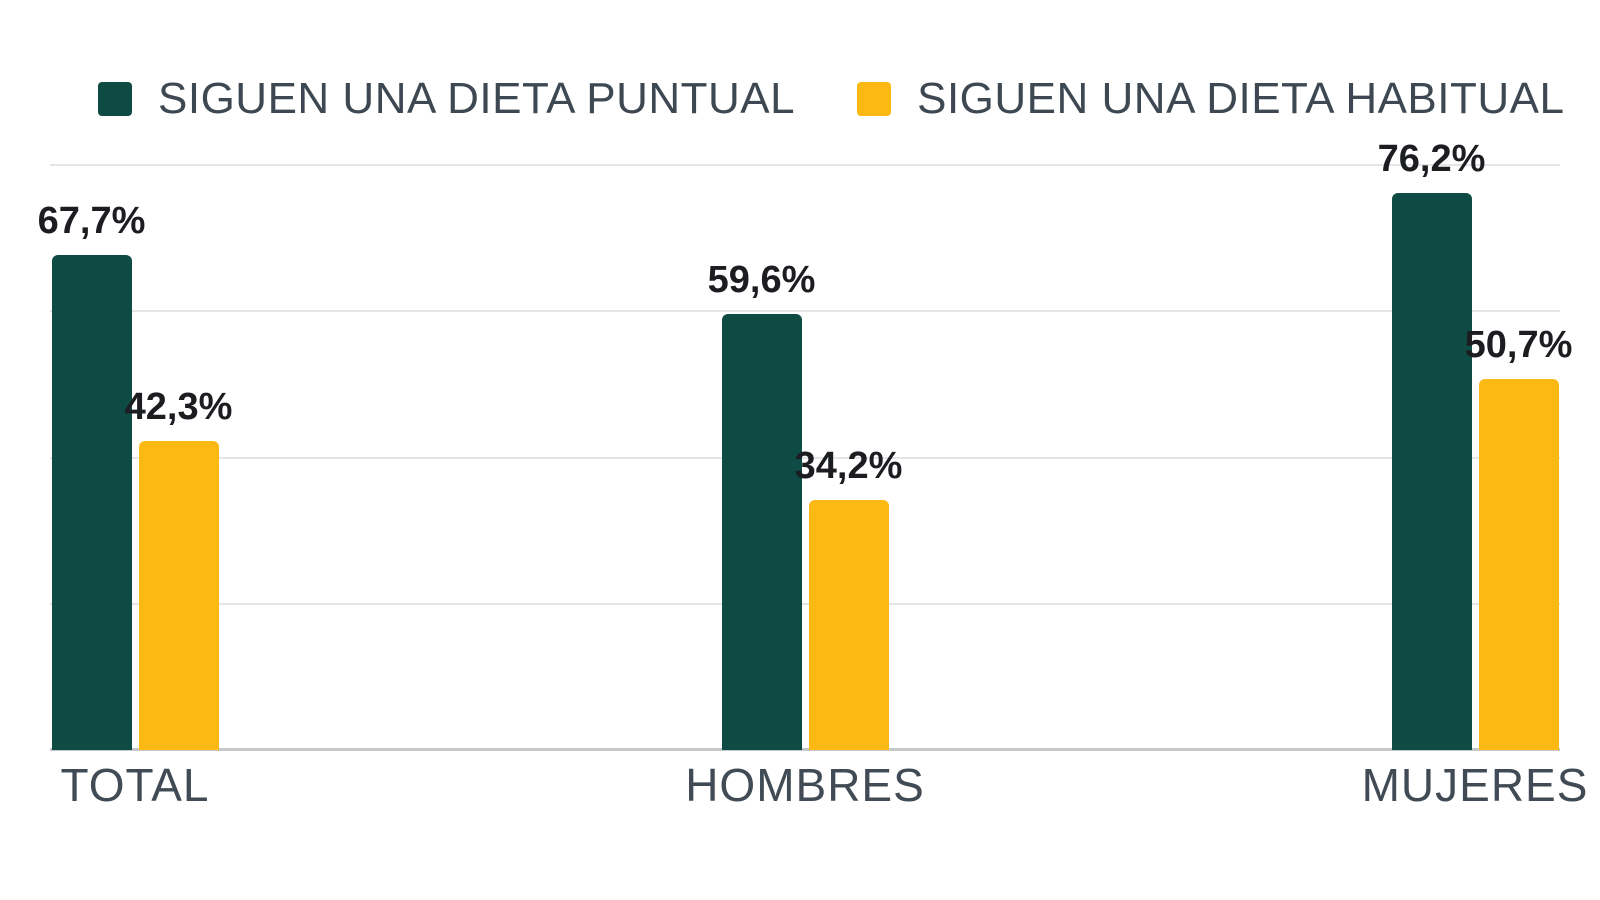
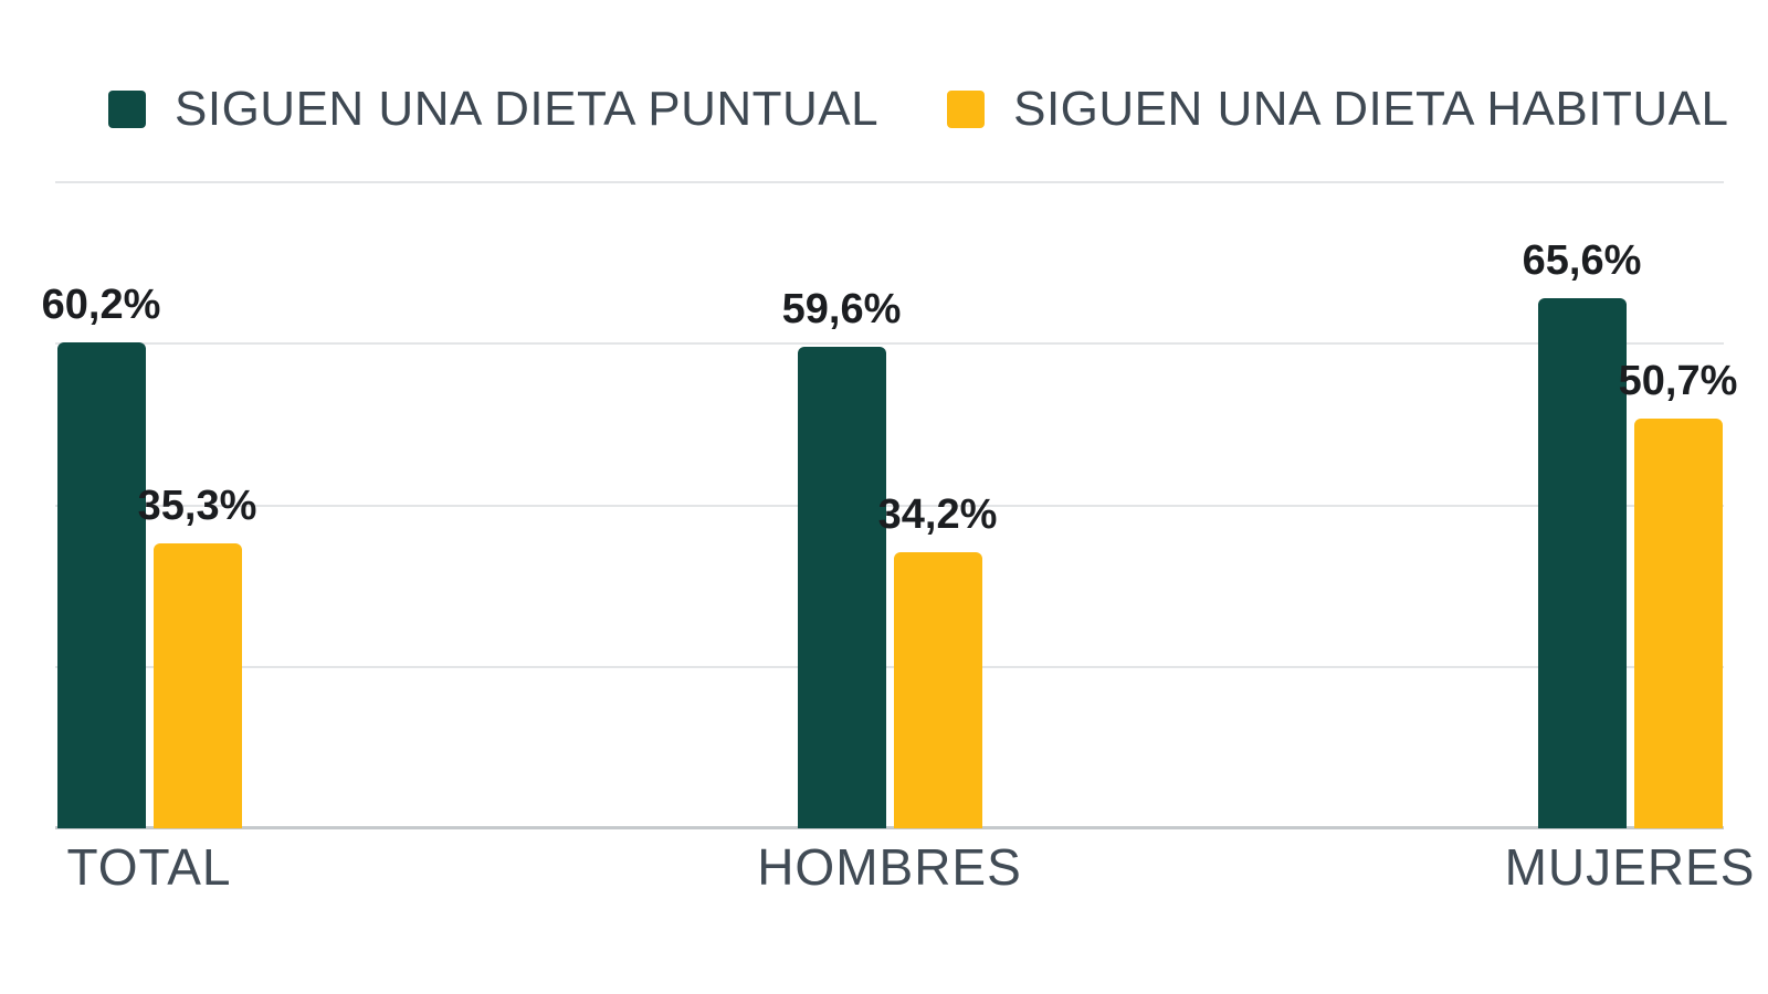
SIGUEN UNA DIETA PUNTUAL/TOTAL: 67,7% -> 60,2%
SIGUEN UNA DIETA HABITUAL/TOTAL: 42,3% -> 35,3%
SIGUEN UNA DIETA PUNTUAL/MUJERES: 76,2% -> 65,6%
